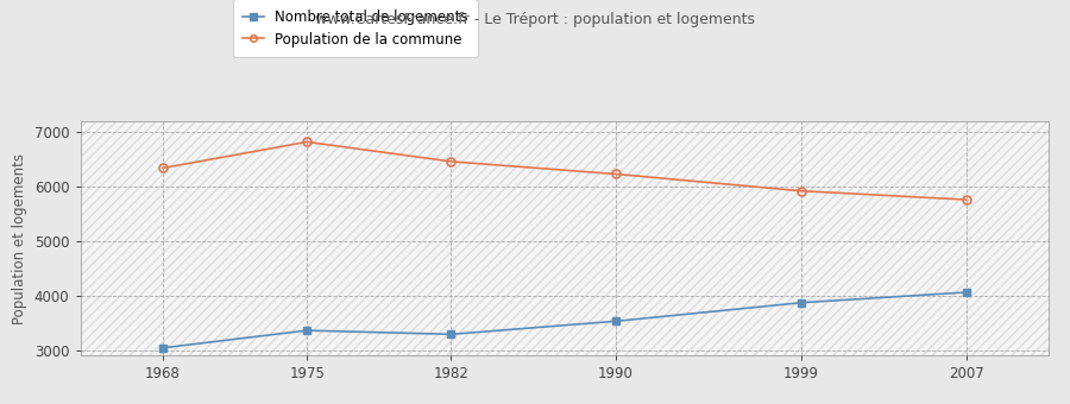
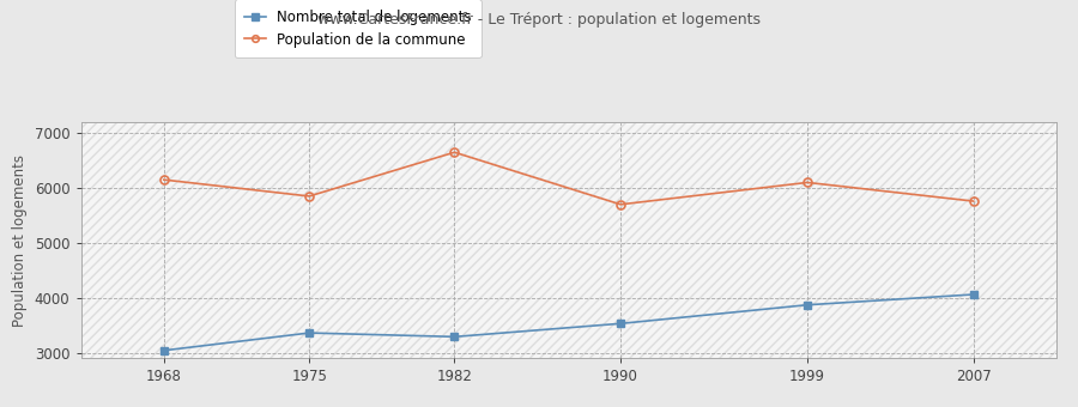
Population de la commune/1968: 6340 -> 6150
Population de la commune/1975: 6820 -> 5850
Population de la commune/1982: 6460 -> 6650
Population de la commune/1990: 6230 -> 5700
Population de la commune/1999: 5920 -> 6100
